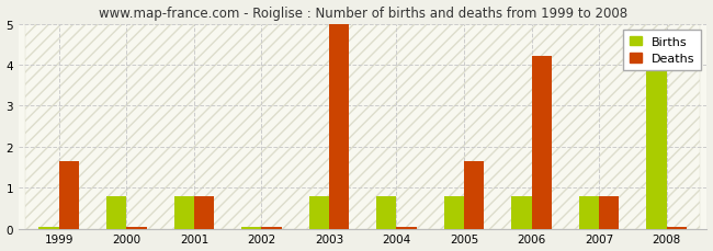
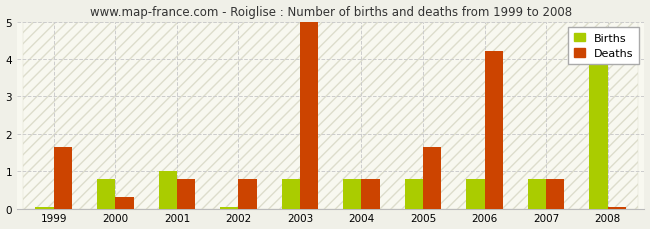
Deaths/2000: 0.04 -> 0.30
Births/2001: 0.80 -> 1.00
Deaths/2002: 0.04 -> 0.80
Deaths/2004: 0.04 -> 0.80
